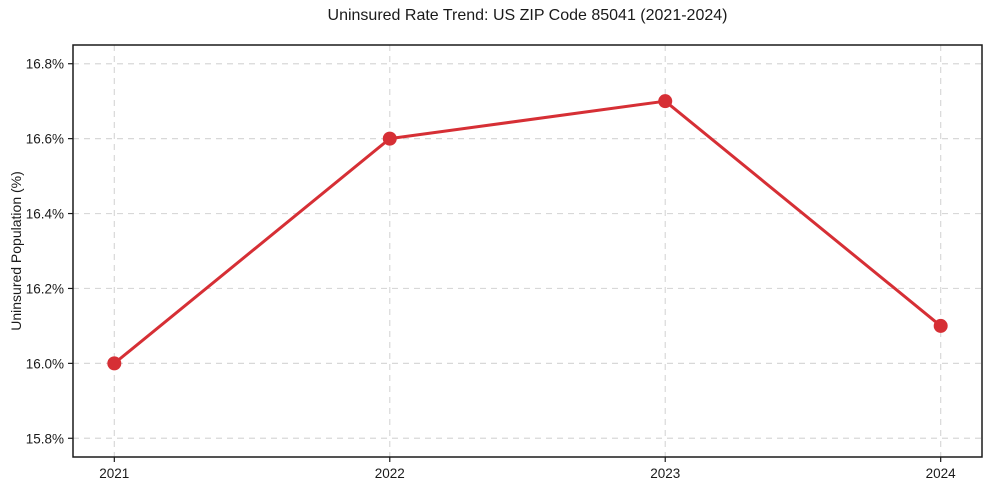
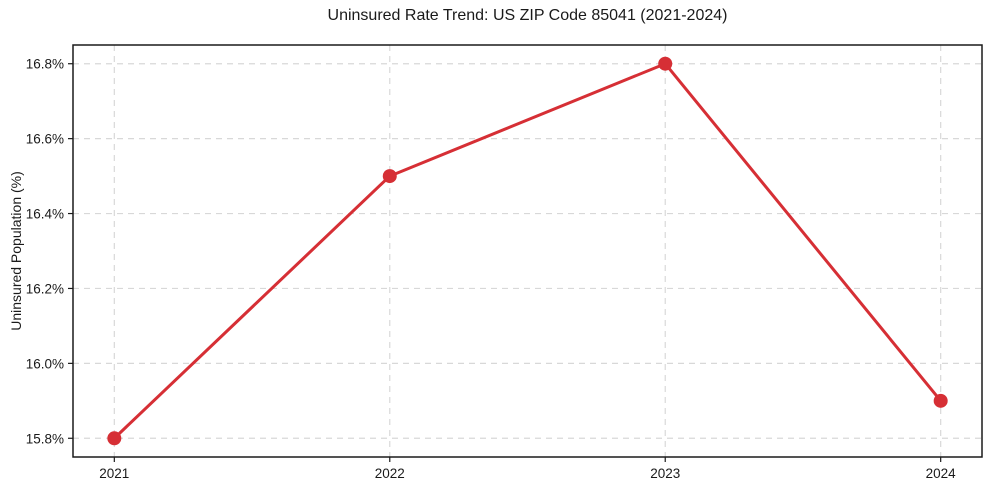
2021: 16.0% -> 15.8%
2022: 16.6% -> 16.5%
2023: 16.7% -> 16.8%
2024: 16.1% -> 15.9%
